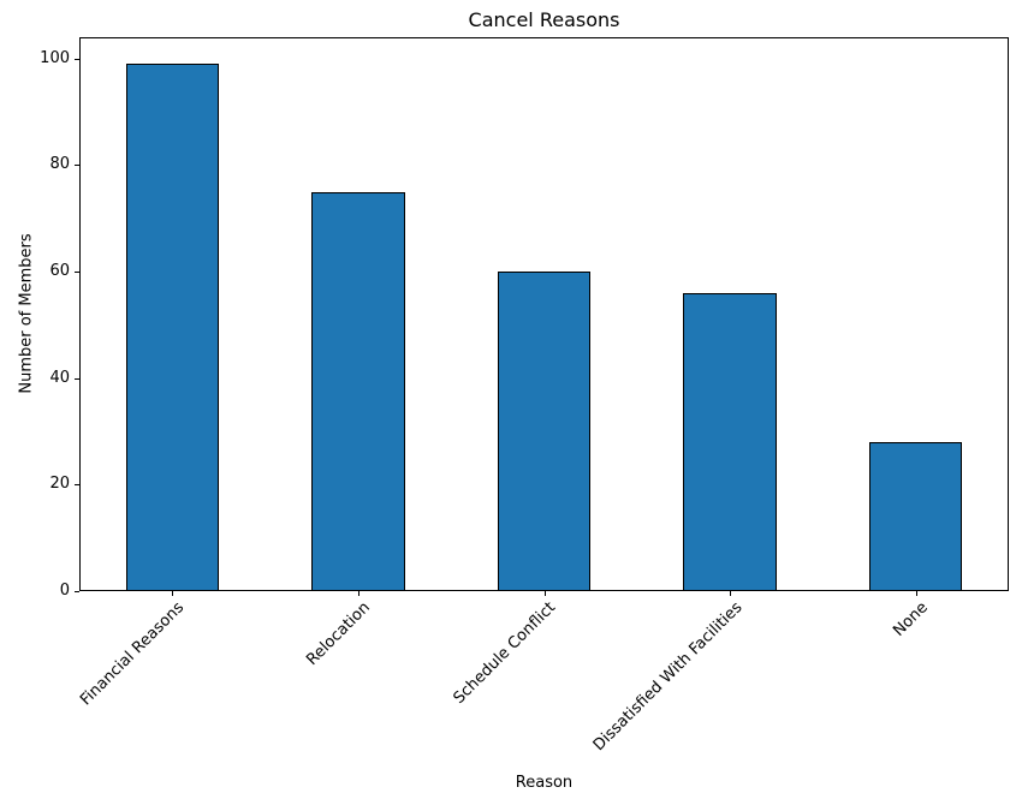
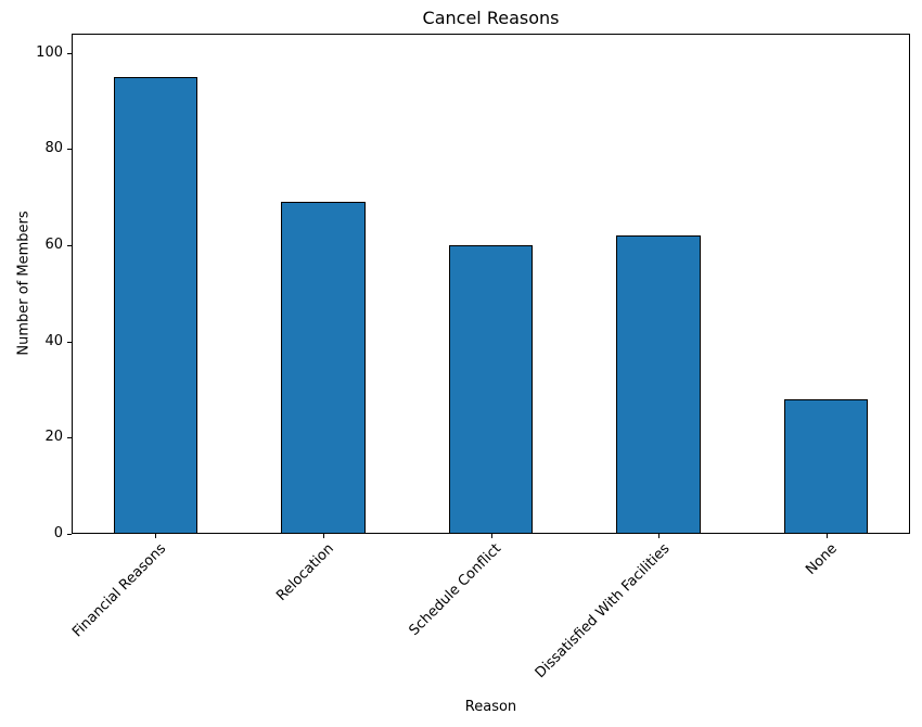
Financial Reasons: 99 -> 95
Relocation: 75 -> 69
Dissatisfied With Facilities: 56 -> 62
